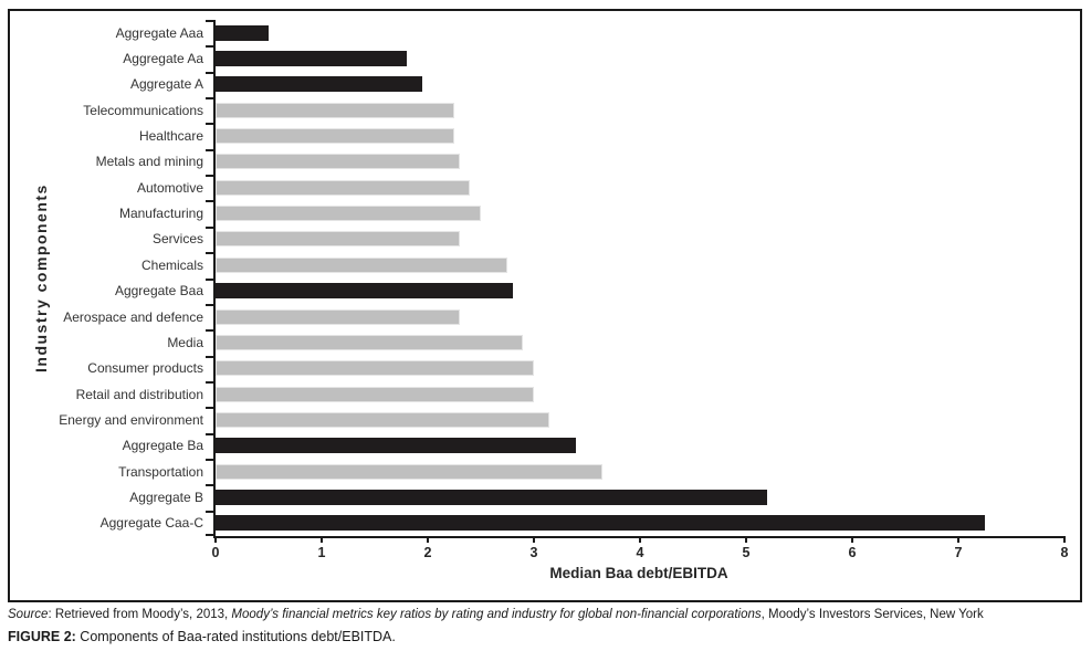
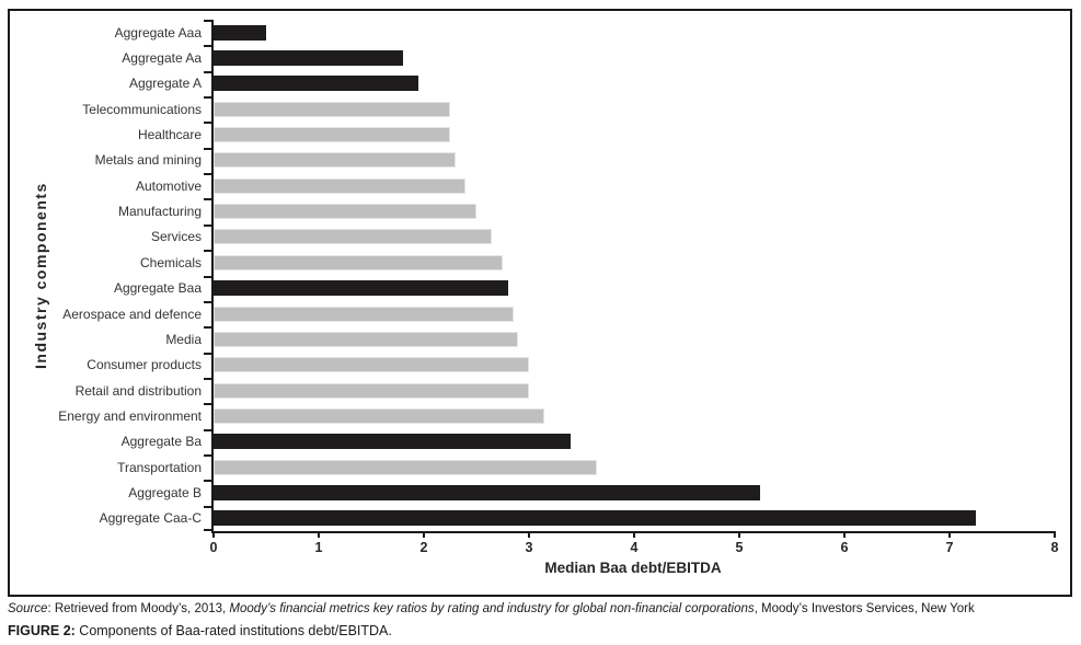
Services: 2.3 -> 2.6
Aerospace and defence: 2.3 -> 2.9
